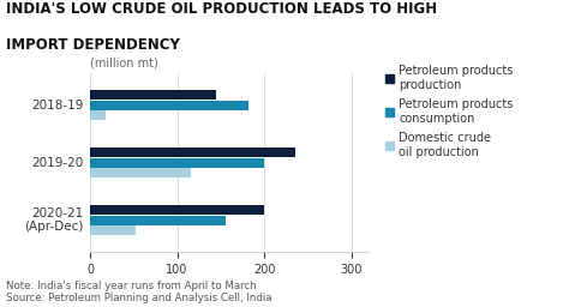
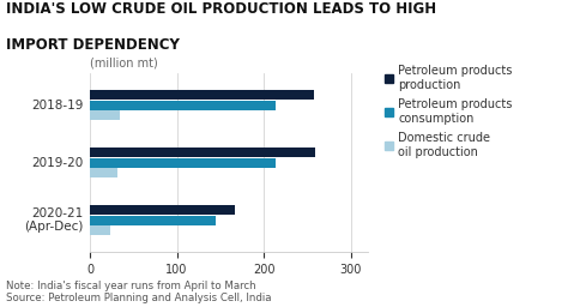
Petroleum products production/2018-19: 144 -> 257
Petroleum products consumption/2018-19: 182 -> 213
Domestic crude oil production/2018-19: 18 -> 34
Petroleum products production/2019-20: 236 -> 259
Petroleum products consumption/2019-20: 200 -> 214
Domestic crude oil production/2019-20: 116 -> 32
Petroleum products production/2020-21 (Apr-Dec): 200 -> 167
Petroleum products consumption/2020-21 (Apr-Dec): 156 -> 144
Domestic crude oil production/2020-21 (Apr-Dec): 52 -> 24
